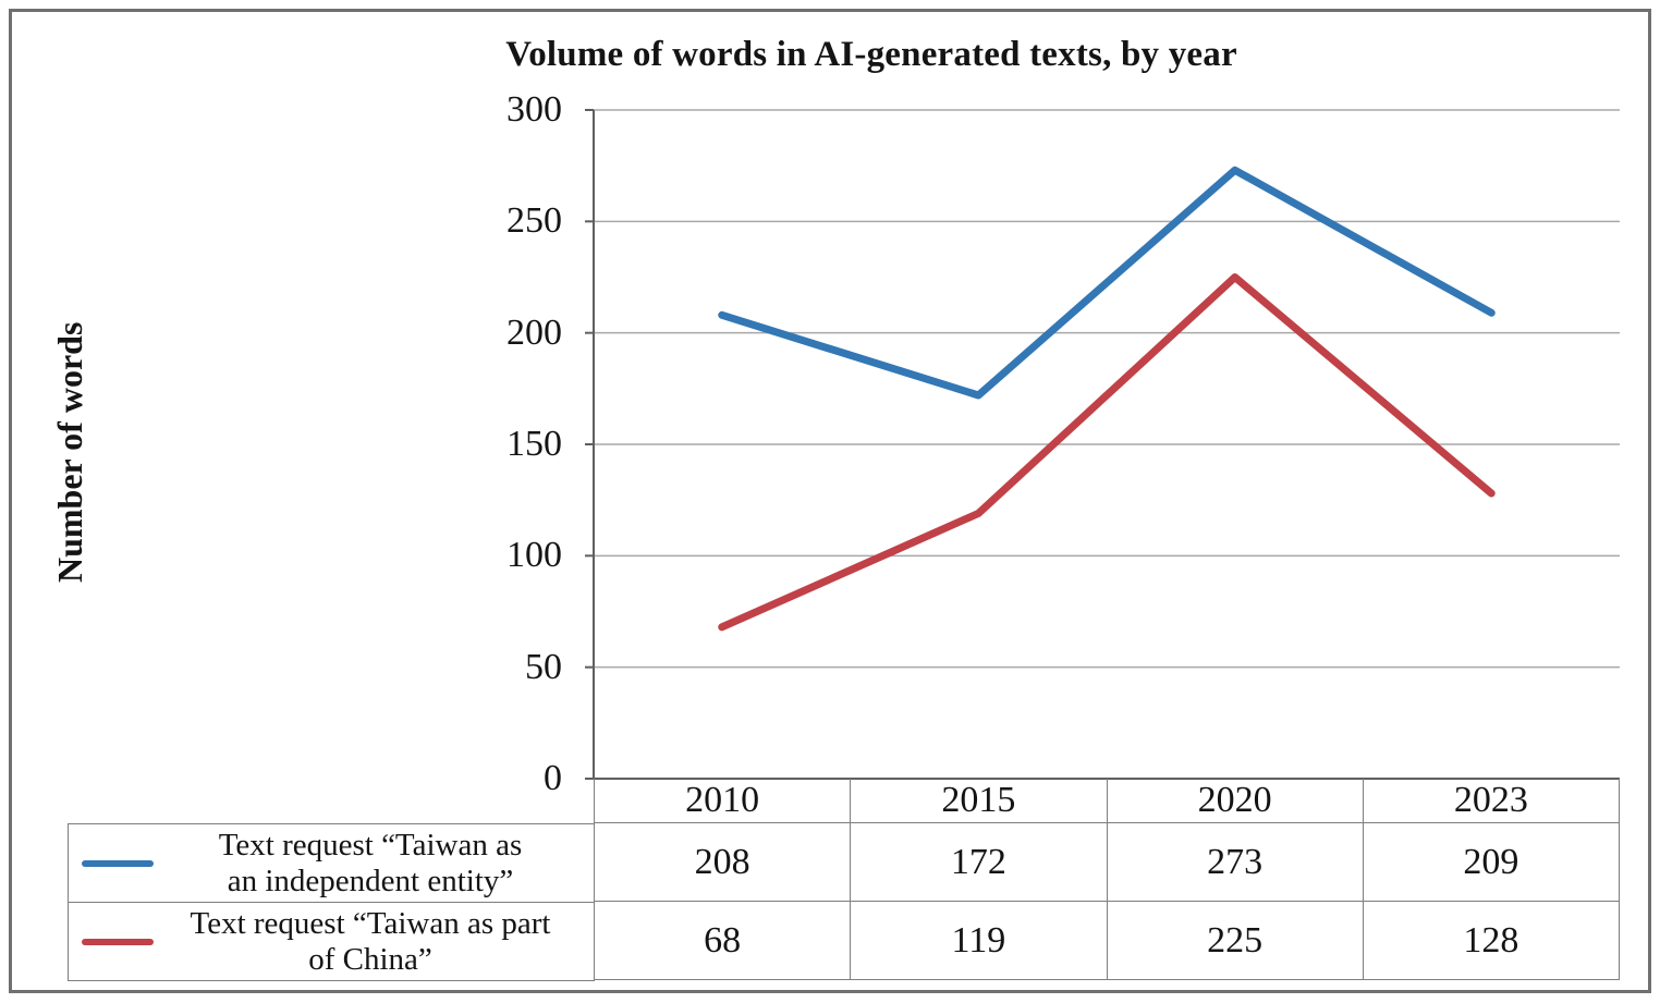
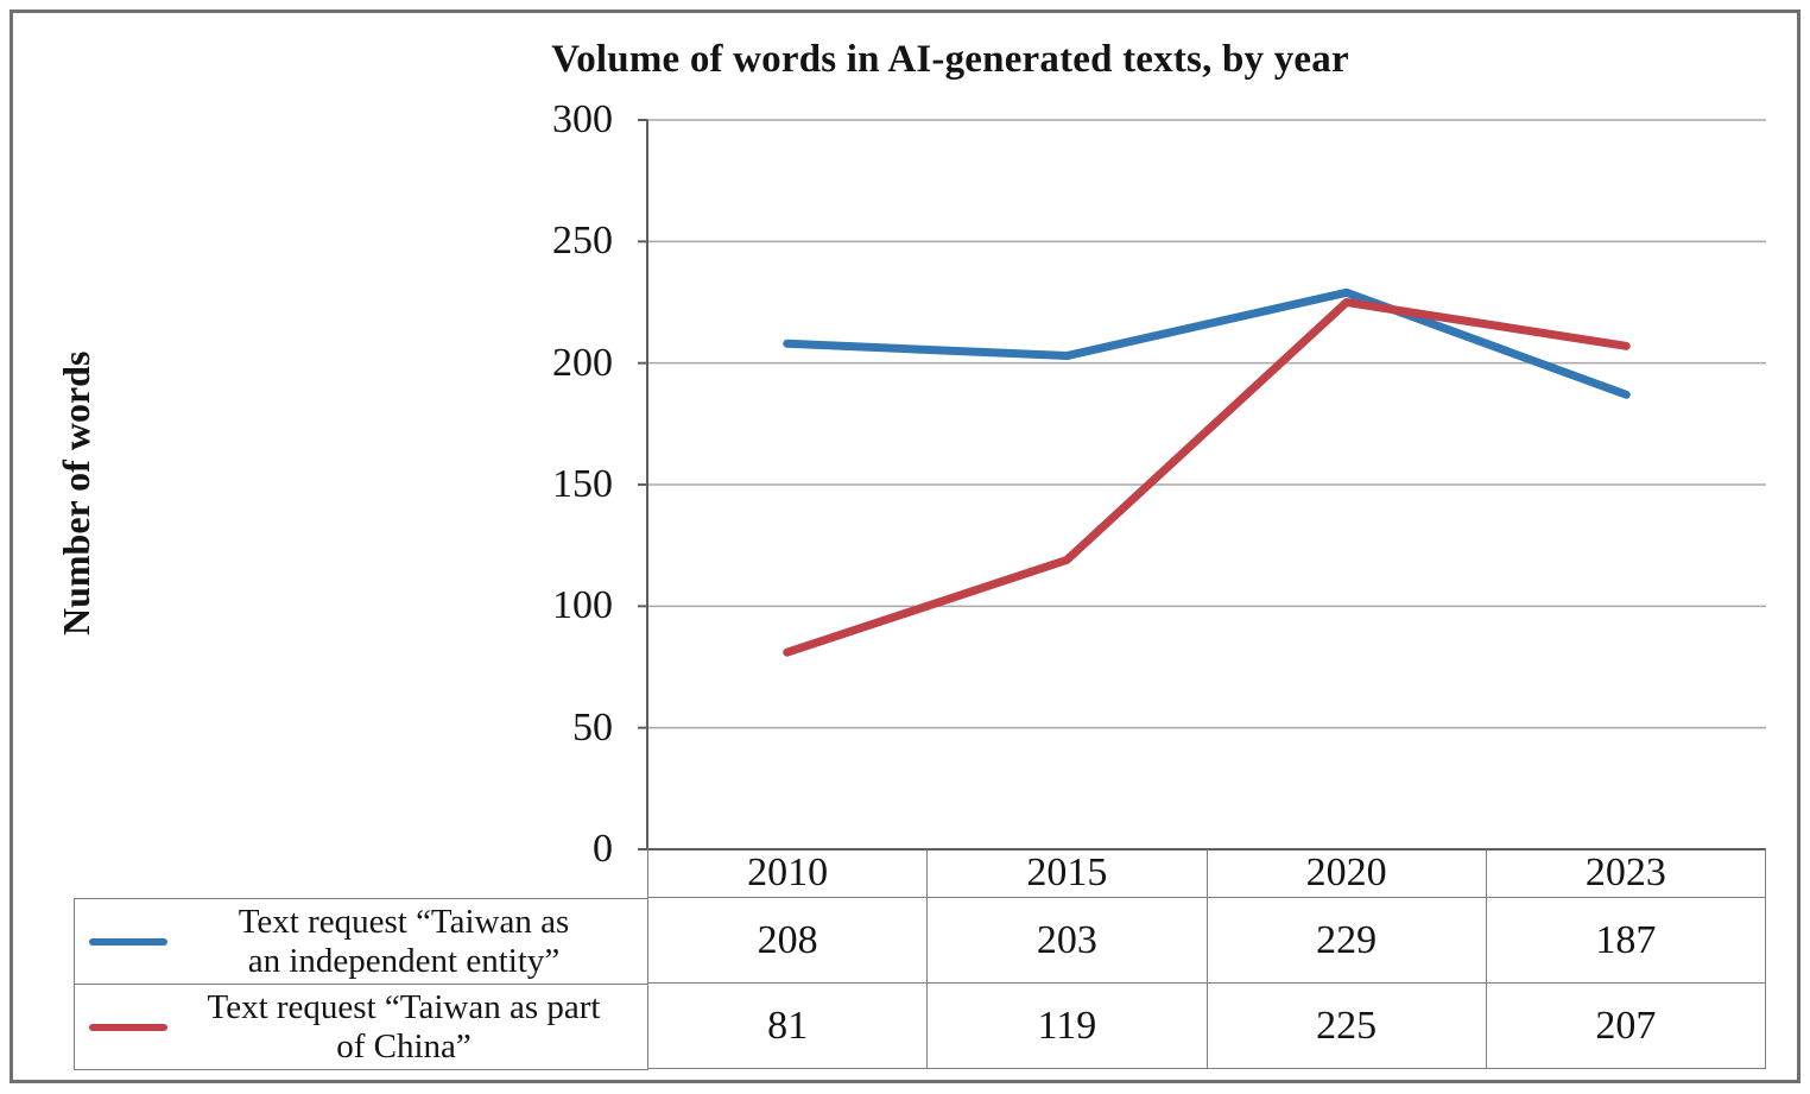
Text request “Taiwan as part of China”/2010: 68 -> 81
Text request “Taiwan as an independent entity”/2015: 172 -> 203
Text request “Taiwan as an independent entity”/2020: 273 -> 229
Text request “Taiwan as an independent entity”/2023: 209 -> 187
Text request “Taiwan as part of China”/2023: 128 -> 207
